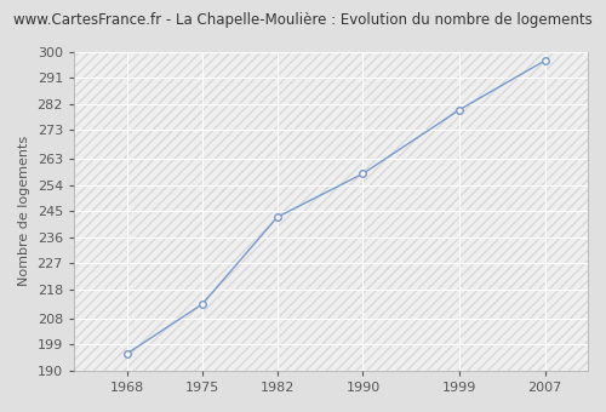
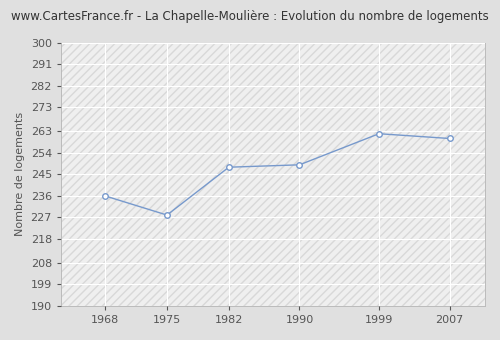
1968: 196 -> 236
1975: 213 -> 228
1982: 243 -> 248
1990: 258 -> 249
1999: 280 -> 262
2007: 297 -> 260
